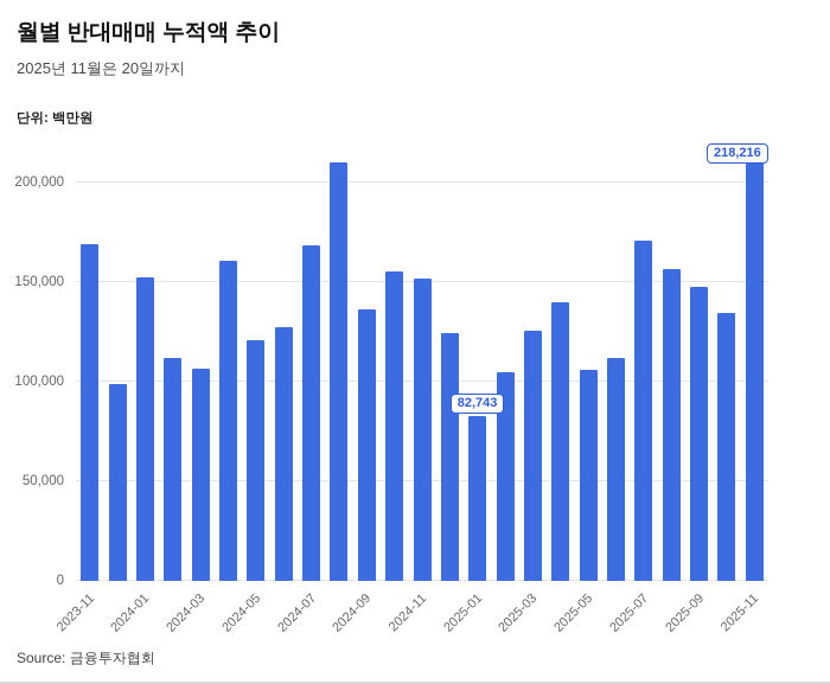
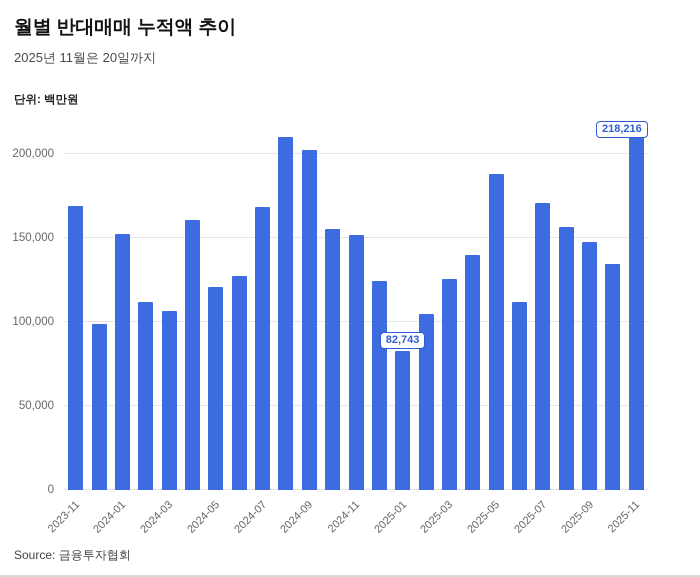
2024-09: 136000 -> 202000
2025-05: 106000 -> 188000
